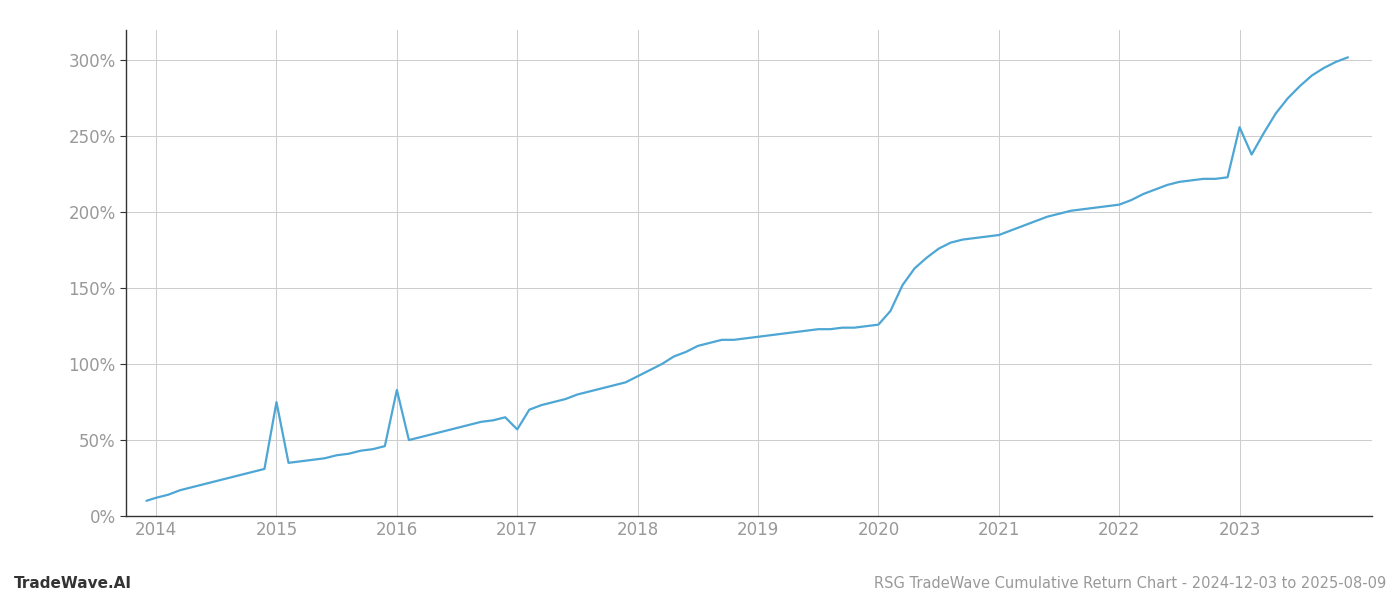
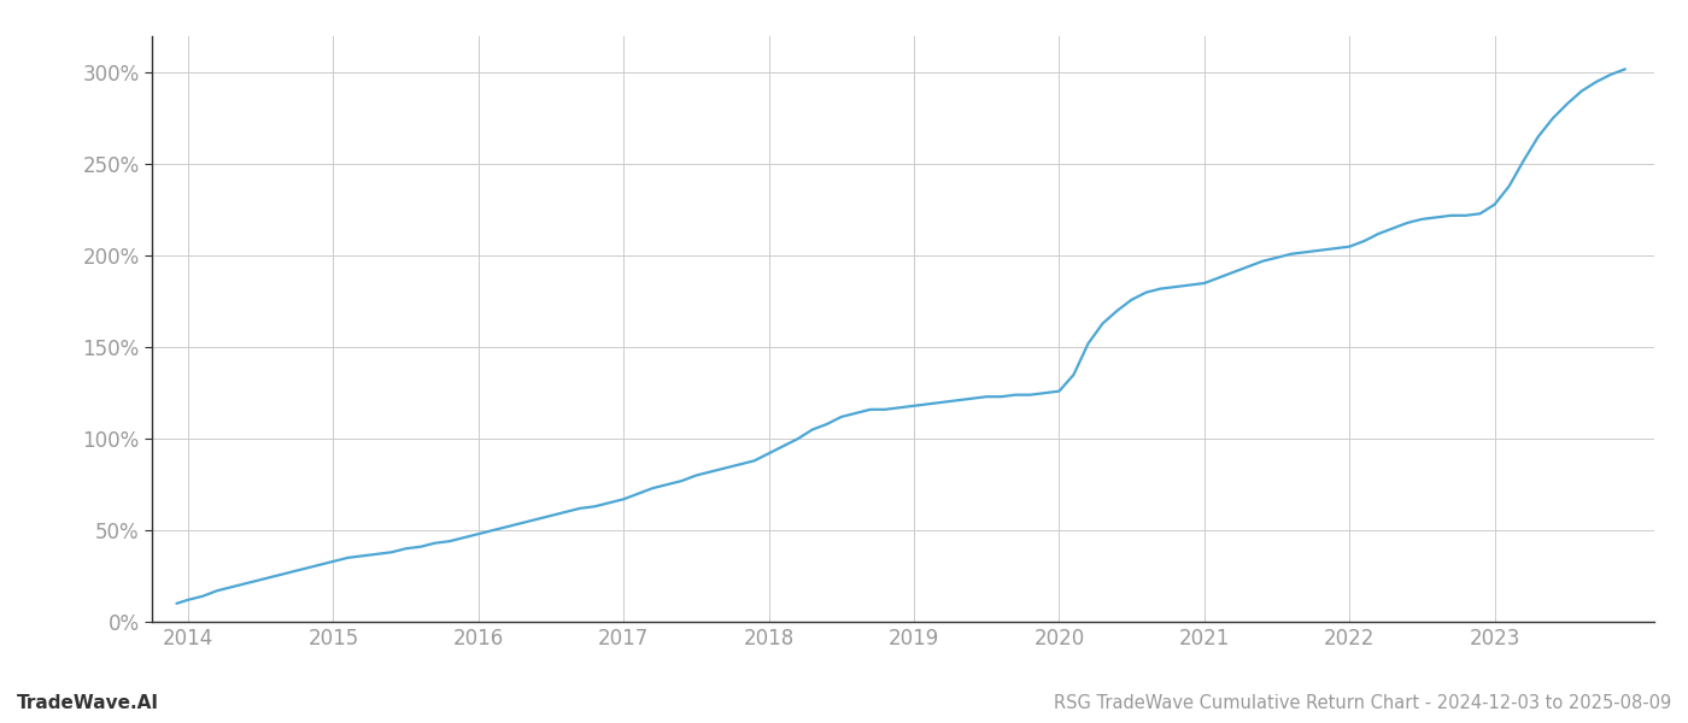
2015: 75% -> 33%
2016: 83% -> 48%
2017: 57% -> 67%
2023: 256% -> 228%
